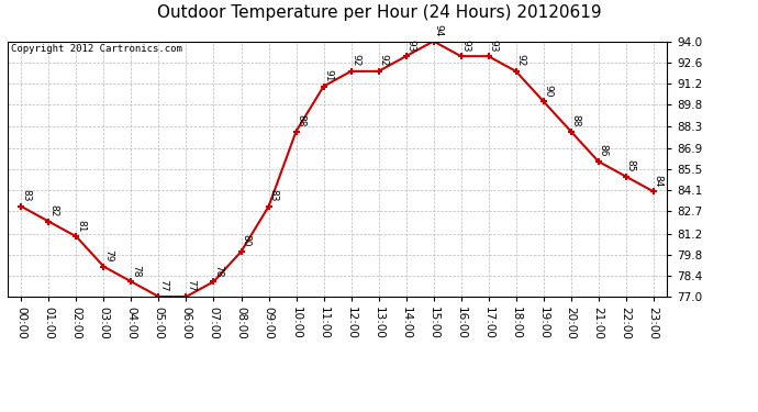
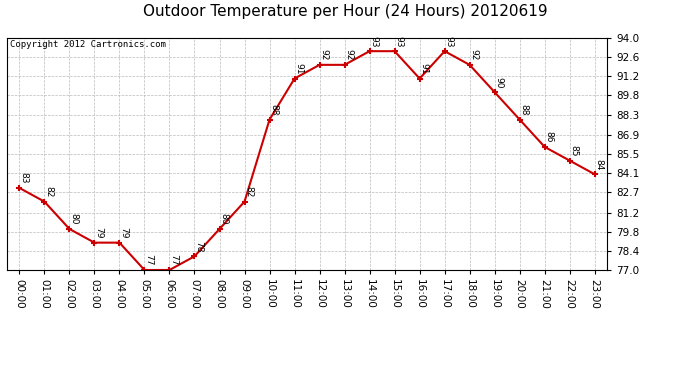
02:00: 81 -> 80
04:00: 78 -> 79
09:00: 83 -> 82
15:00: 94 -> 93
16:00: 93 -> 91
